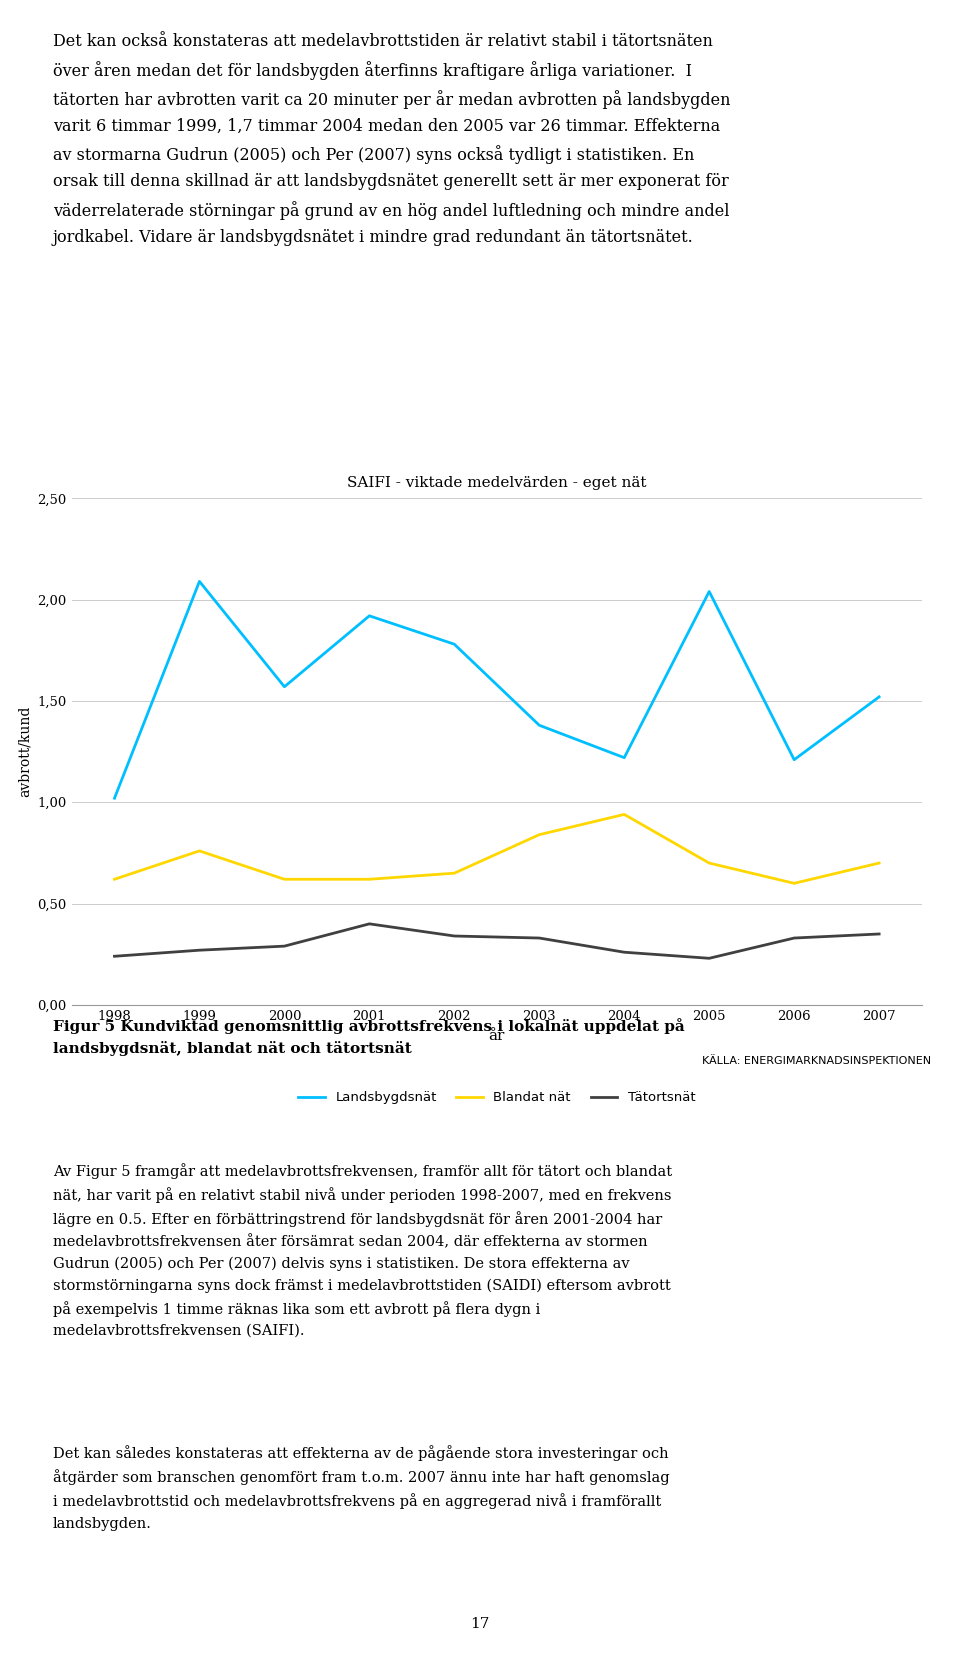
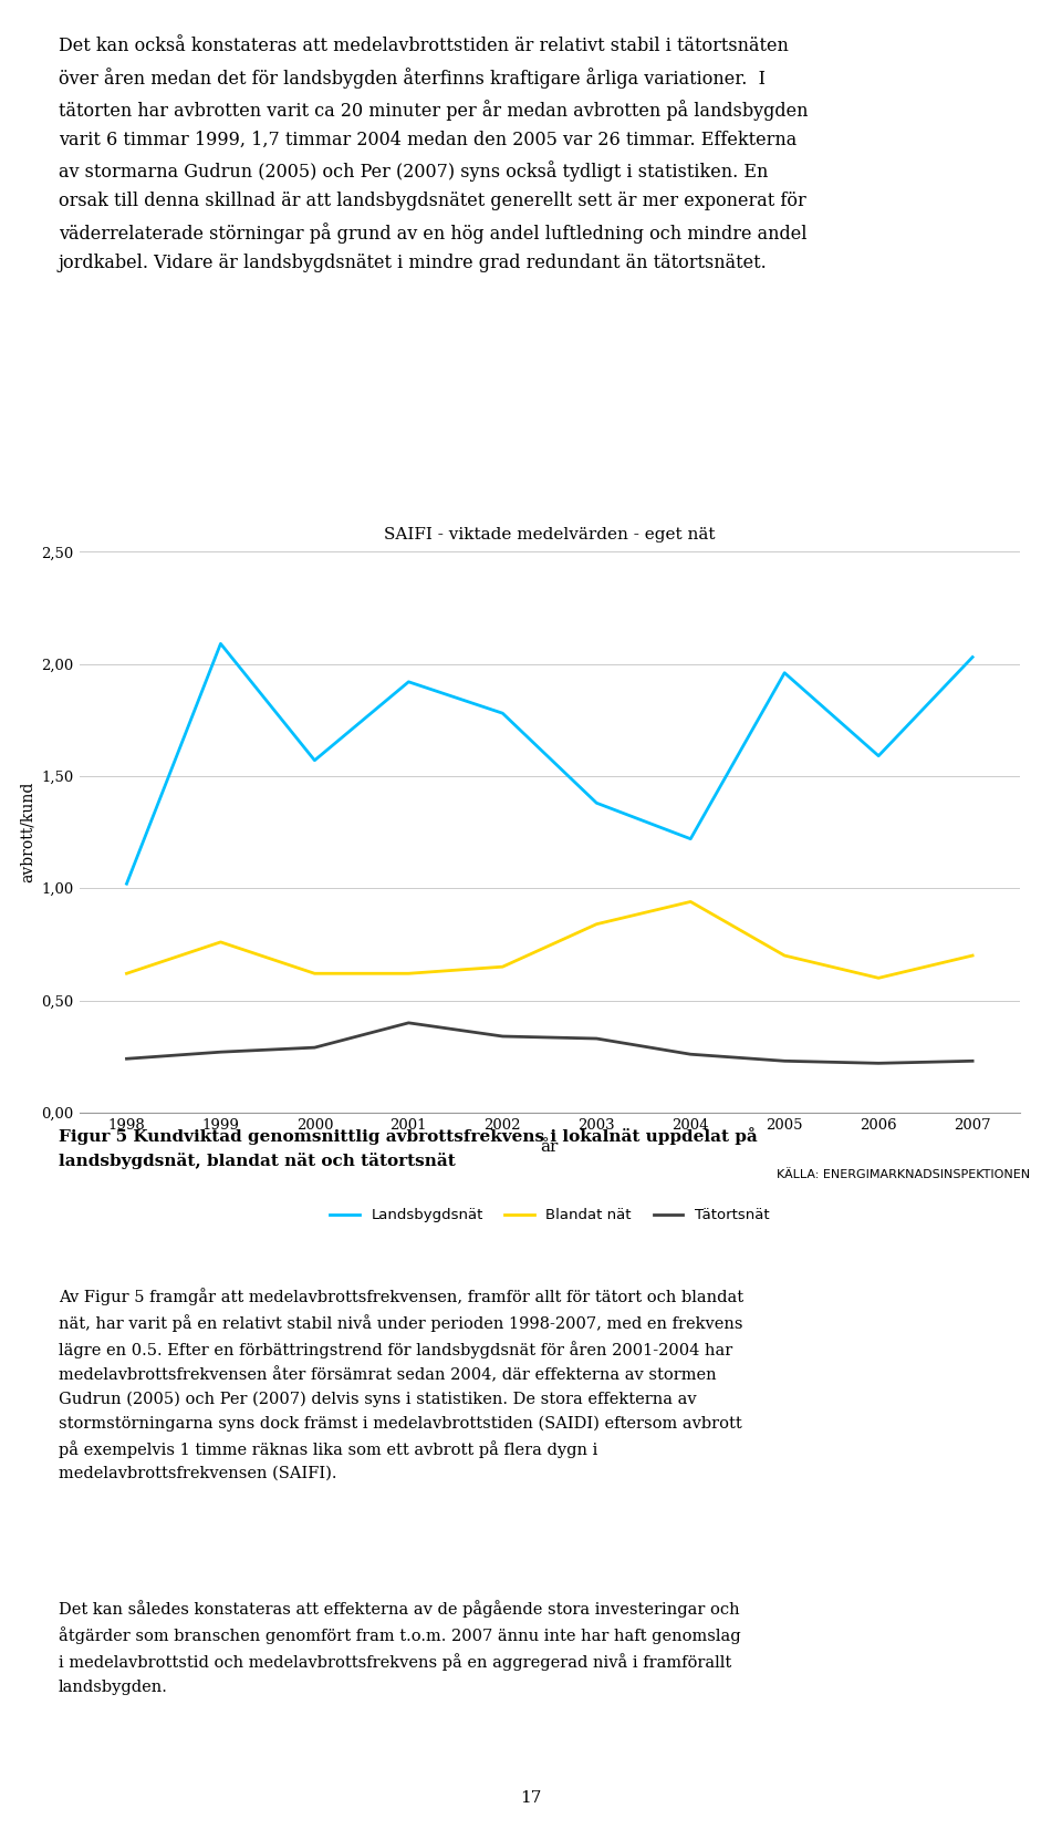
Landsbygdsnät/2005: 2,04 -> 1,96
Landsbygdsnät/2006: 1,21 -> 1,59
Tätortsnät/2006: 0,33 -> 0,22
Landsbygdsnät/2007: 1,52 -> 2,03
Tätortsnät/2007: 0,35 -> 0,23
